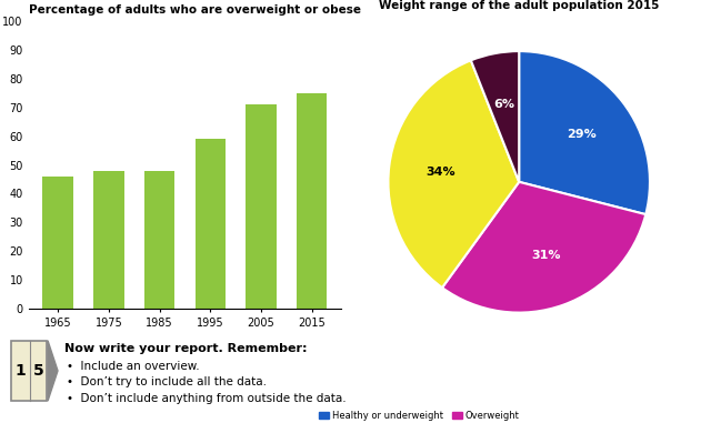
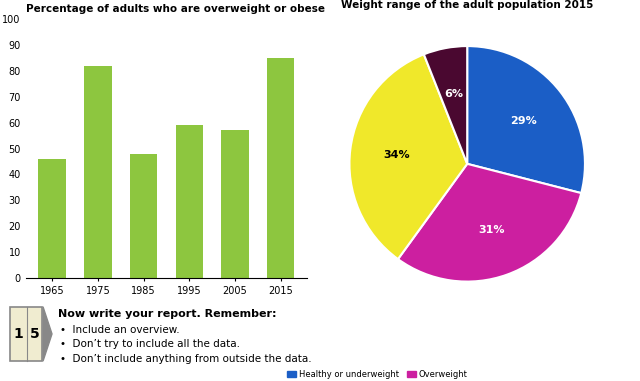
1975: 48 -> 82
2005: 71 -> 57
2015: 75 -> 85
